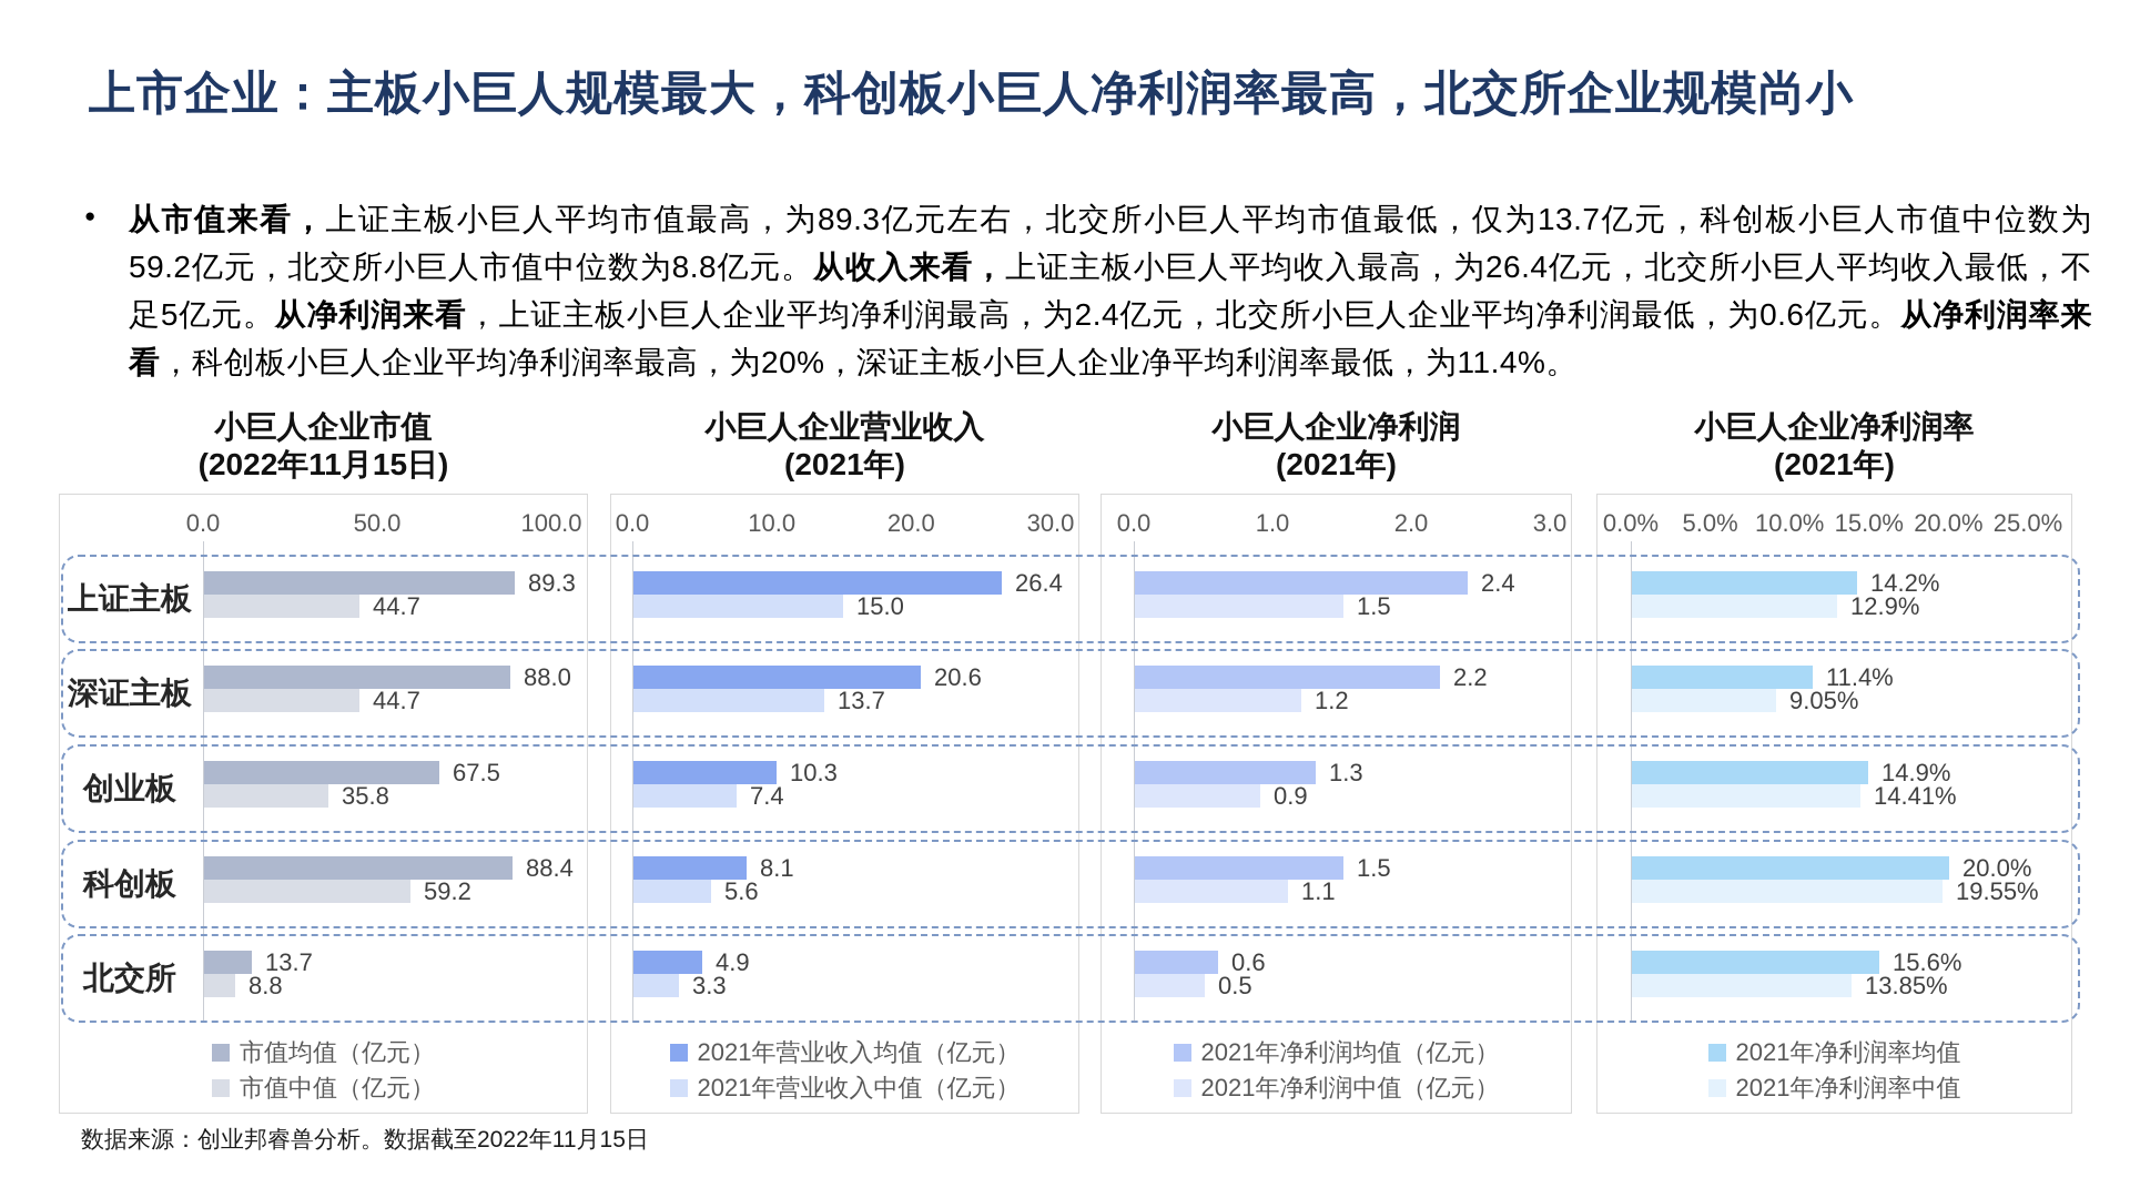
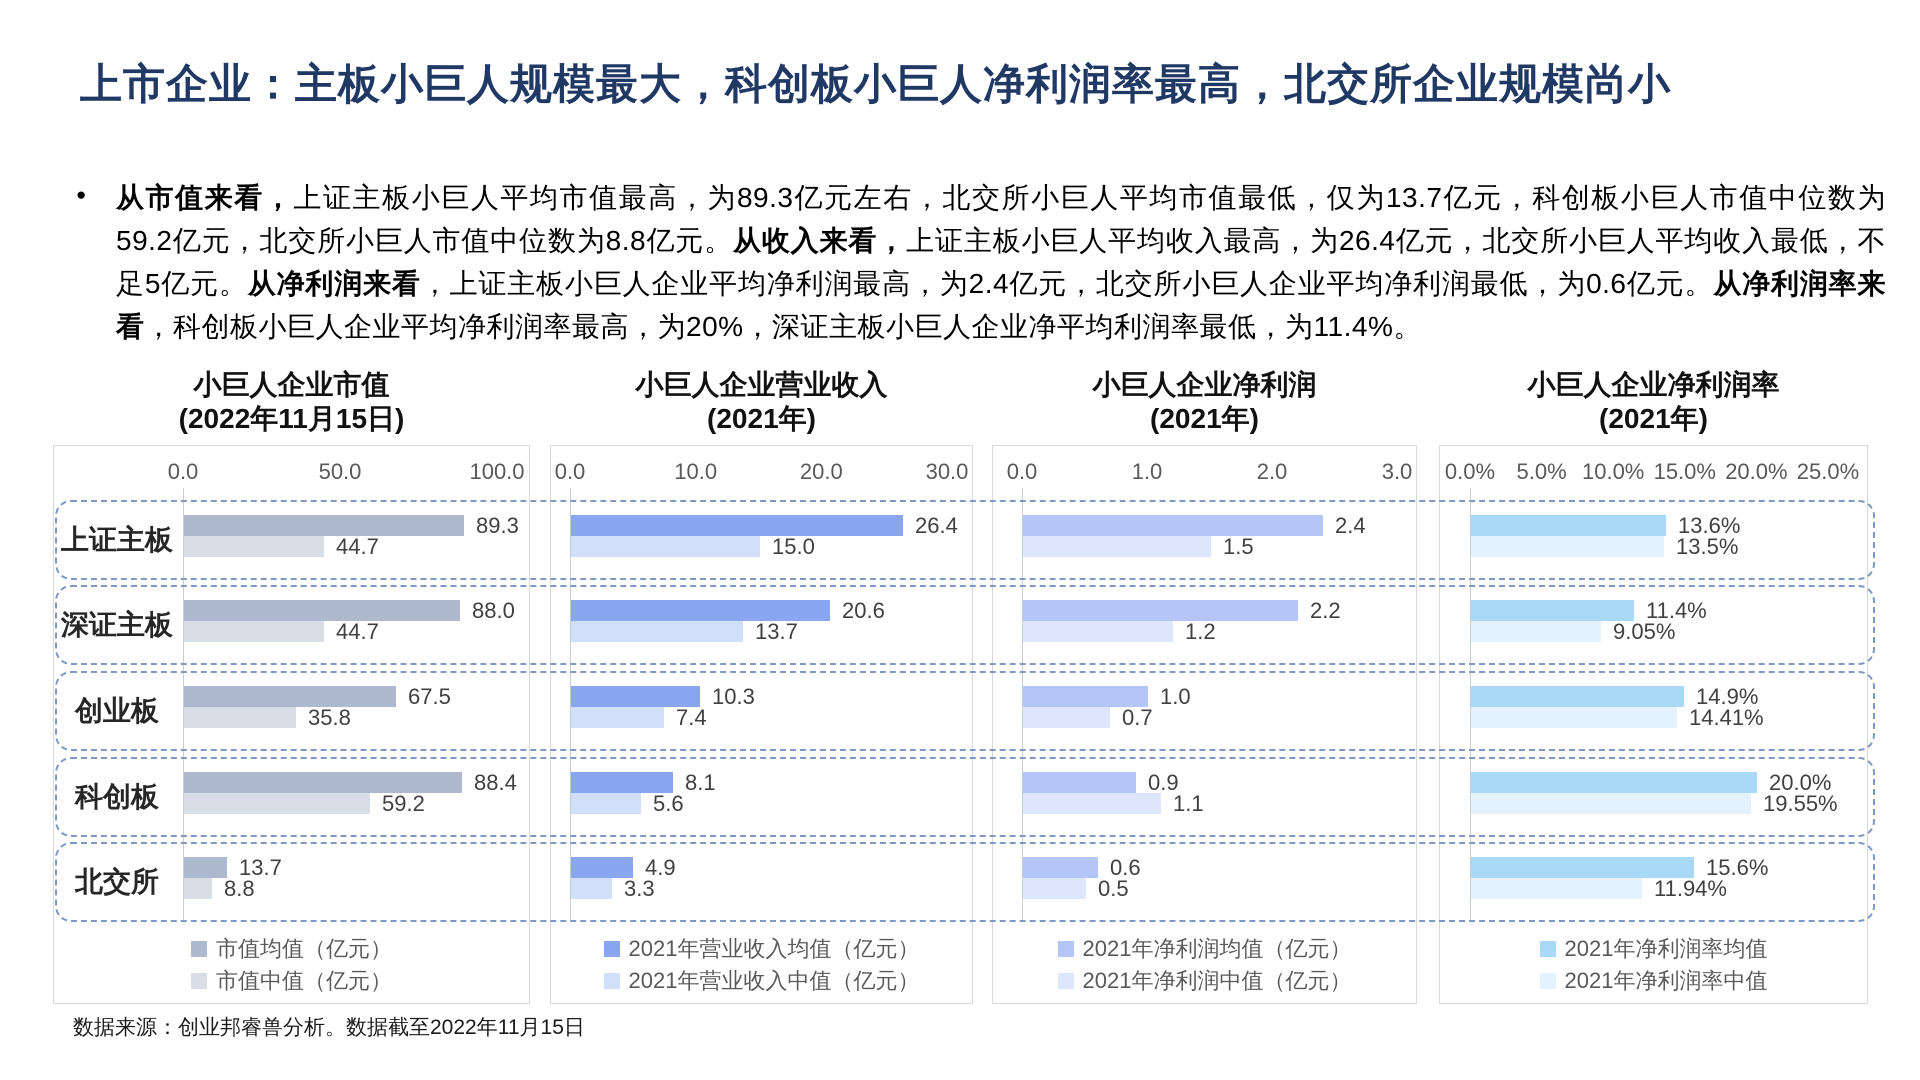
小巨人企业净利润/2021年净利润均值（亿元）/创业板: 1.3 -> 1.0
小巨人企业净利润/2021年净利润中值（亿元）/创业板: 0.9 -> 0.7
小巨人企业净利润/2021年净利润均值（亿元）/科创板: 1.5 -> 0.9
小巨人企业净利润率/2021年净利润率均值/上证主板: 14.2% -> 13.6%
小巨人企业净利润率/2021年净利润率中值/上证主板: 12.9% -> 13.5%
小巨人企业净利润率/2021年净利润率中值/北交所: 13.85% -> 11.94%
